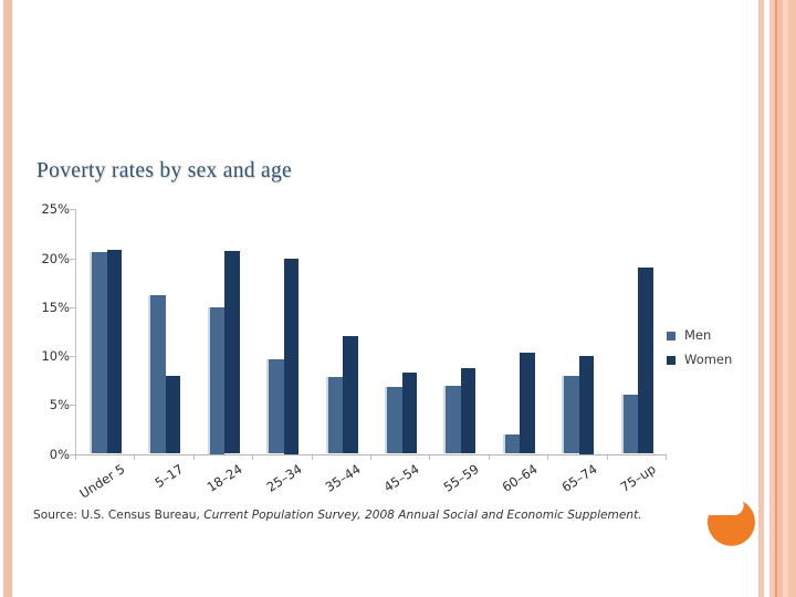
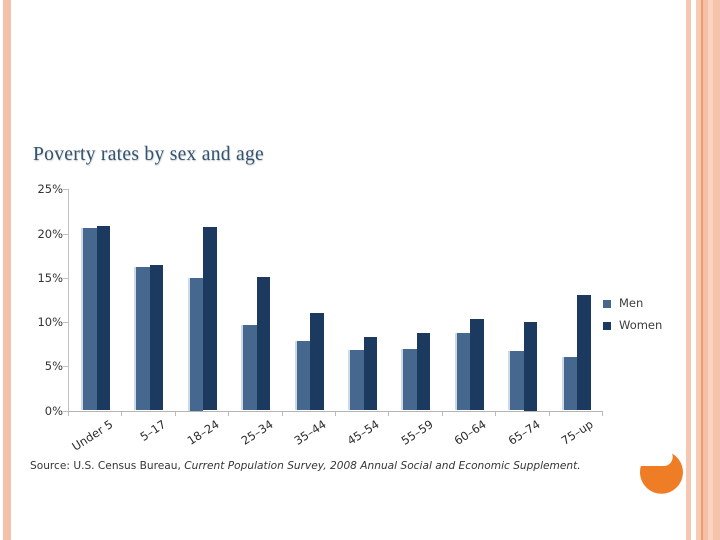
Women/5–17: 8% -> 16%
Women/25–34: 20% -> 15%
Women/35–44: 12% -> 11%
Men/60–64: 2% -> 9%
Men/65–74: 8% -> 7%
Women/75–up: 19% -> 13%
